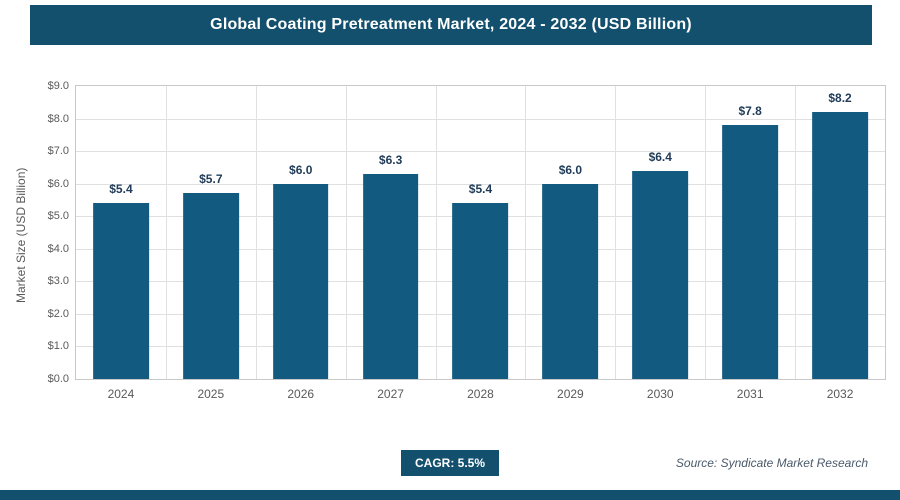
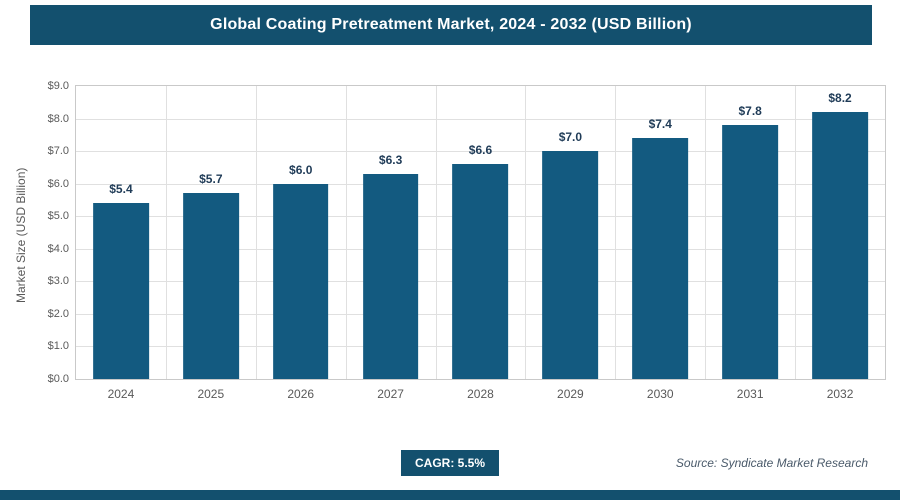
2028: $5.4 -> $6.6
2029: $6.0 -> $7.0
2030: $6.4 -> $7.4
